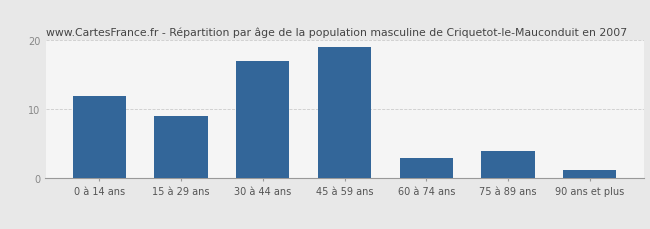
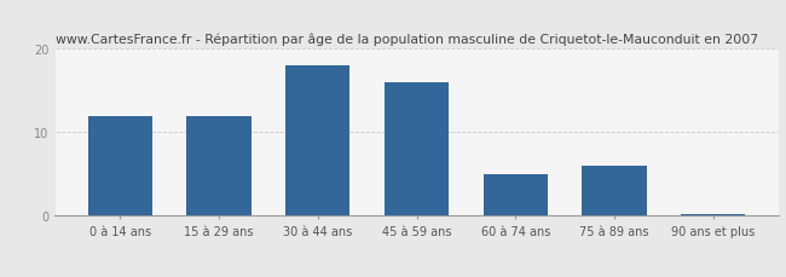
15 à 29 ans: 9.0 -> 12.0
30 à 44 ans: 17.0 -> 18.0
45 à 59 ans: 19.0 -> 16.0
60 à 74 ans: 3.0 -> 5.0
75 à 89 ans: 4.0 -> 6.0
90 ans et plus: 1.2 -> 0.2
